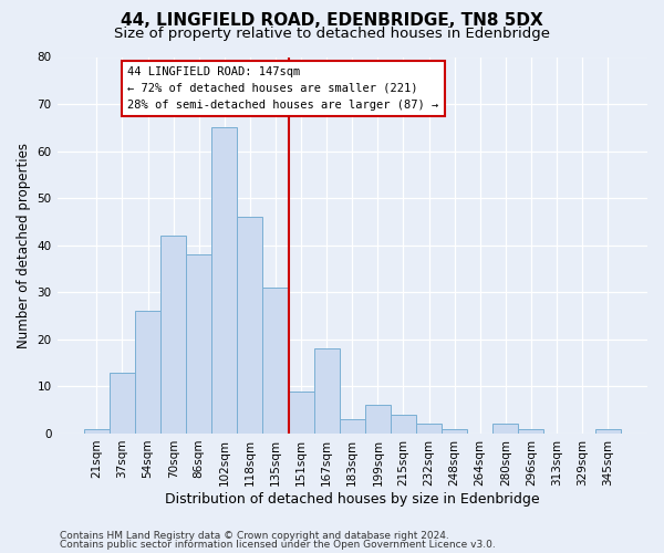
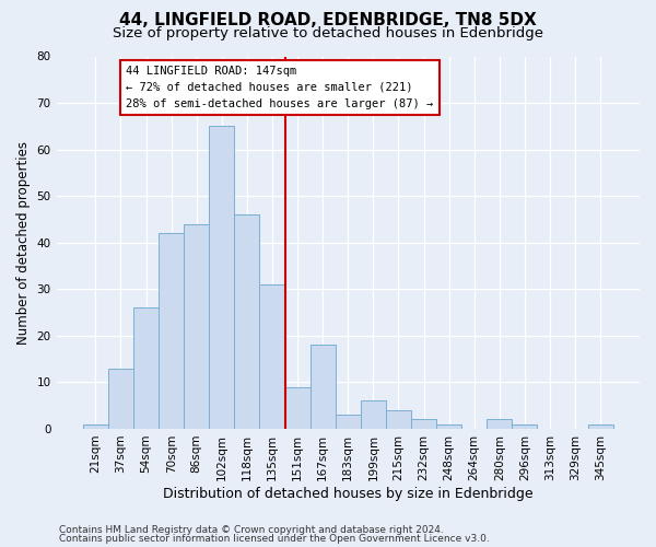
86sqm: 38 -> 44
